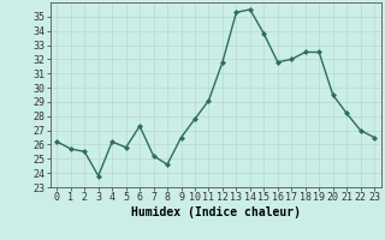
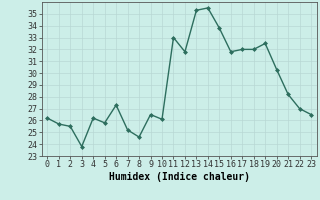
10: 27.8 -> 26.1
11: 29.1 -> 33.0
18: 32.5 -> 32.0
20: 29.5 -> 30.3
